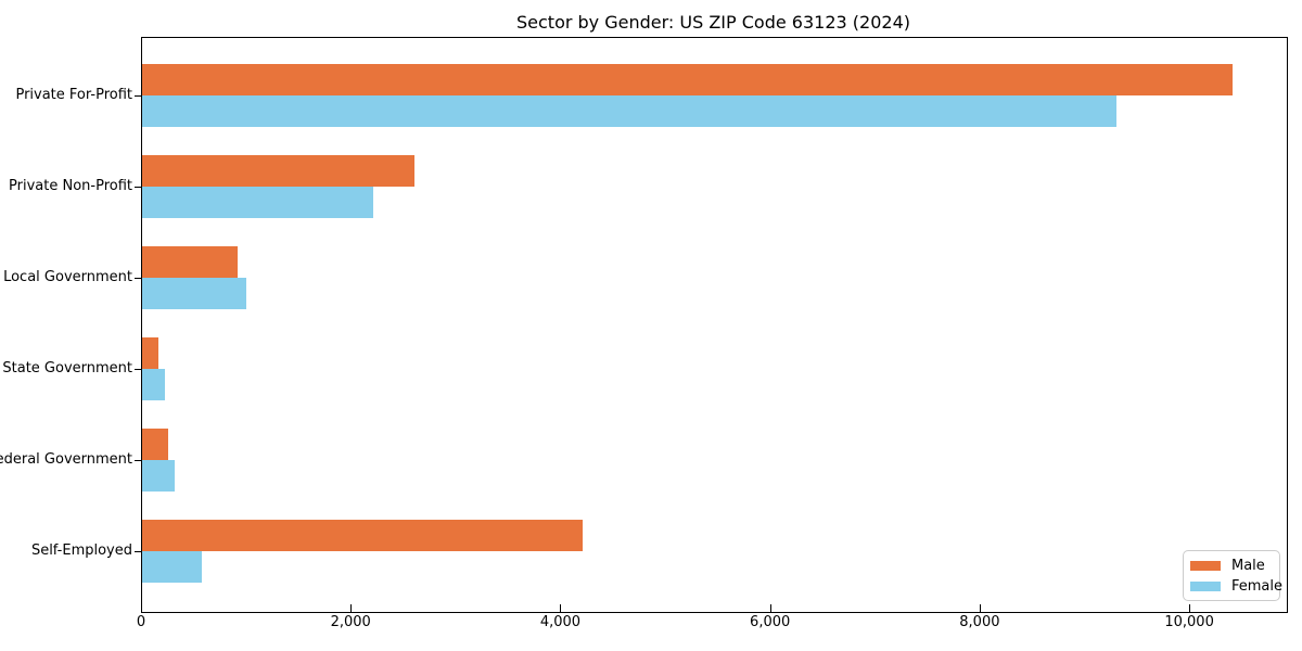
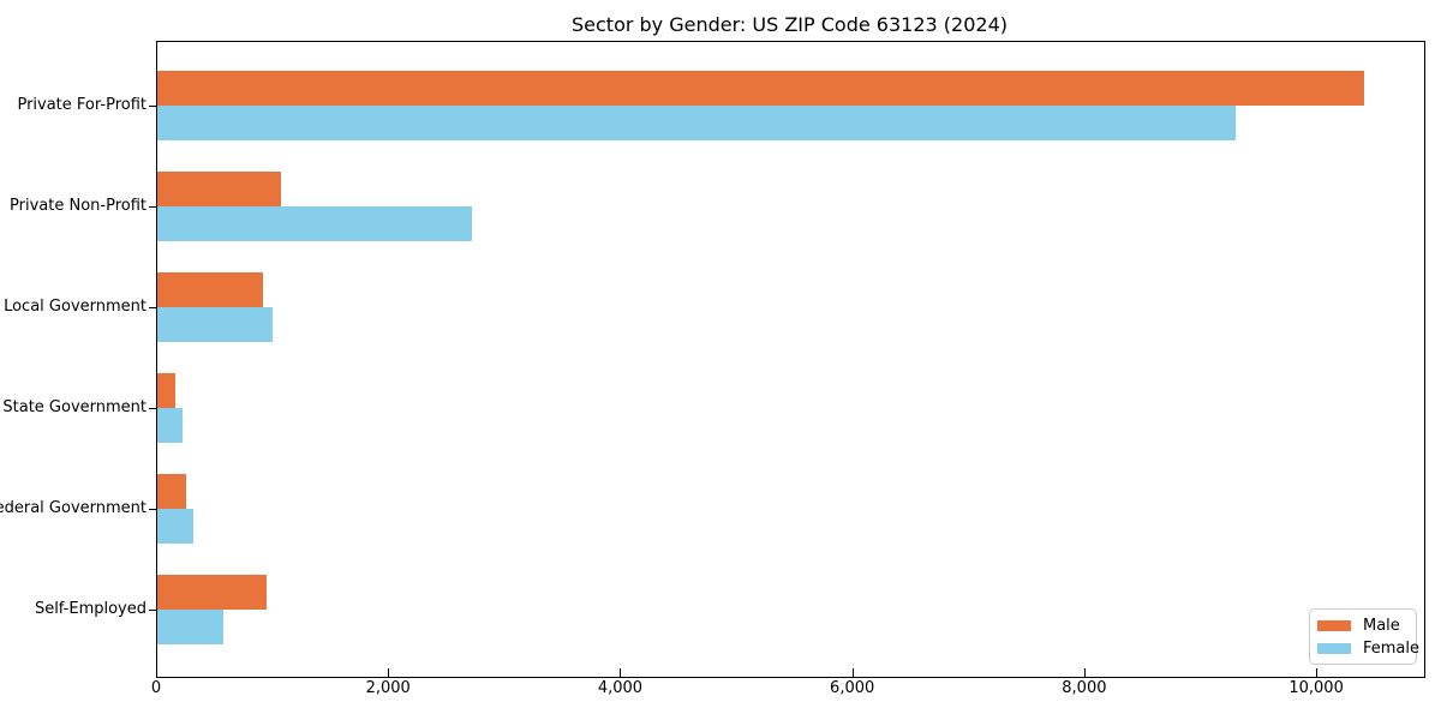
Male/Private Non-Profit: 2600 -> 1100
Female/Private Non-Profit: 2200 -> 2700
Male/Self-Employed: 4200 -> 900
